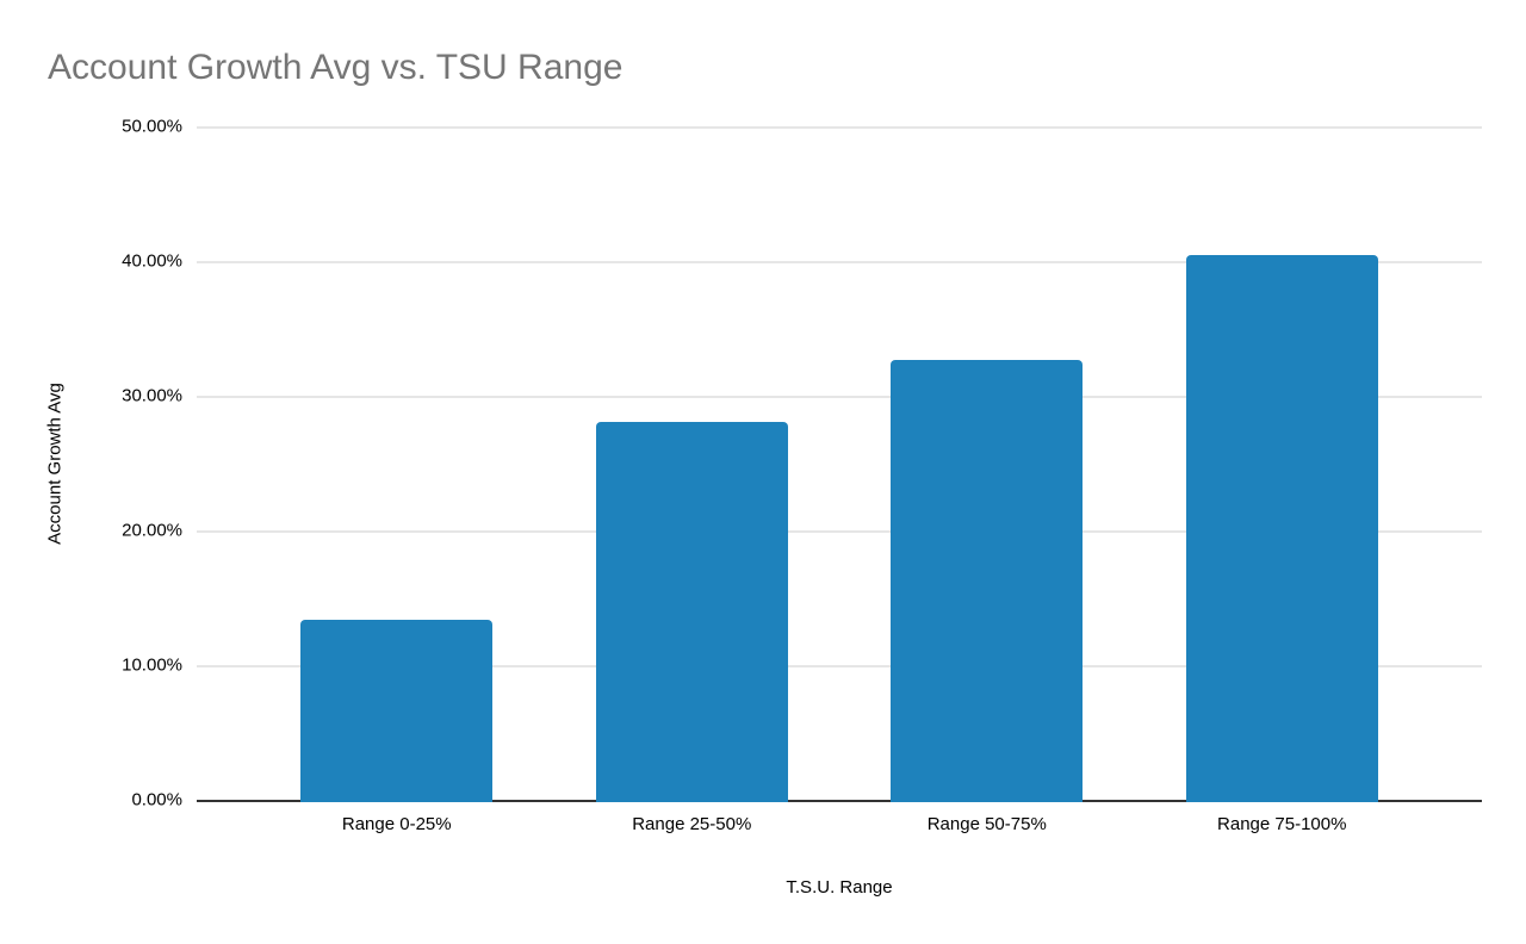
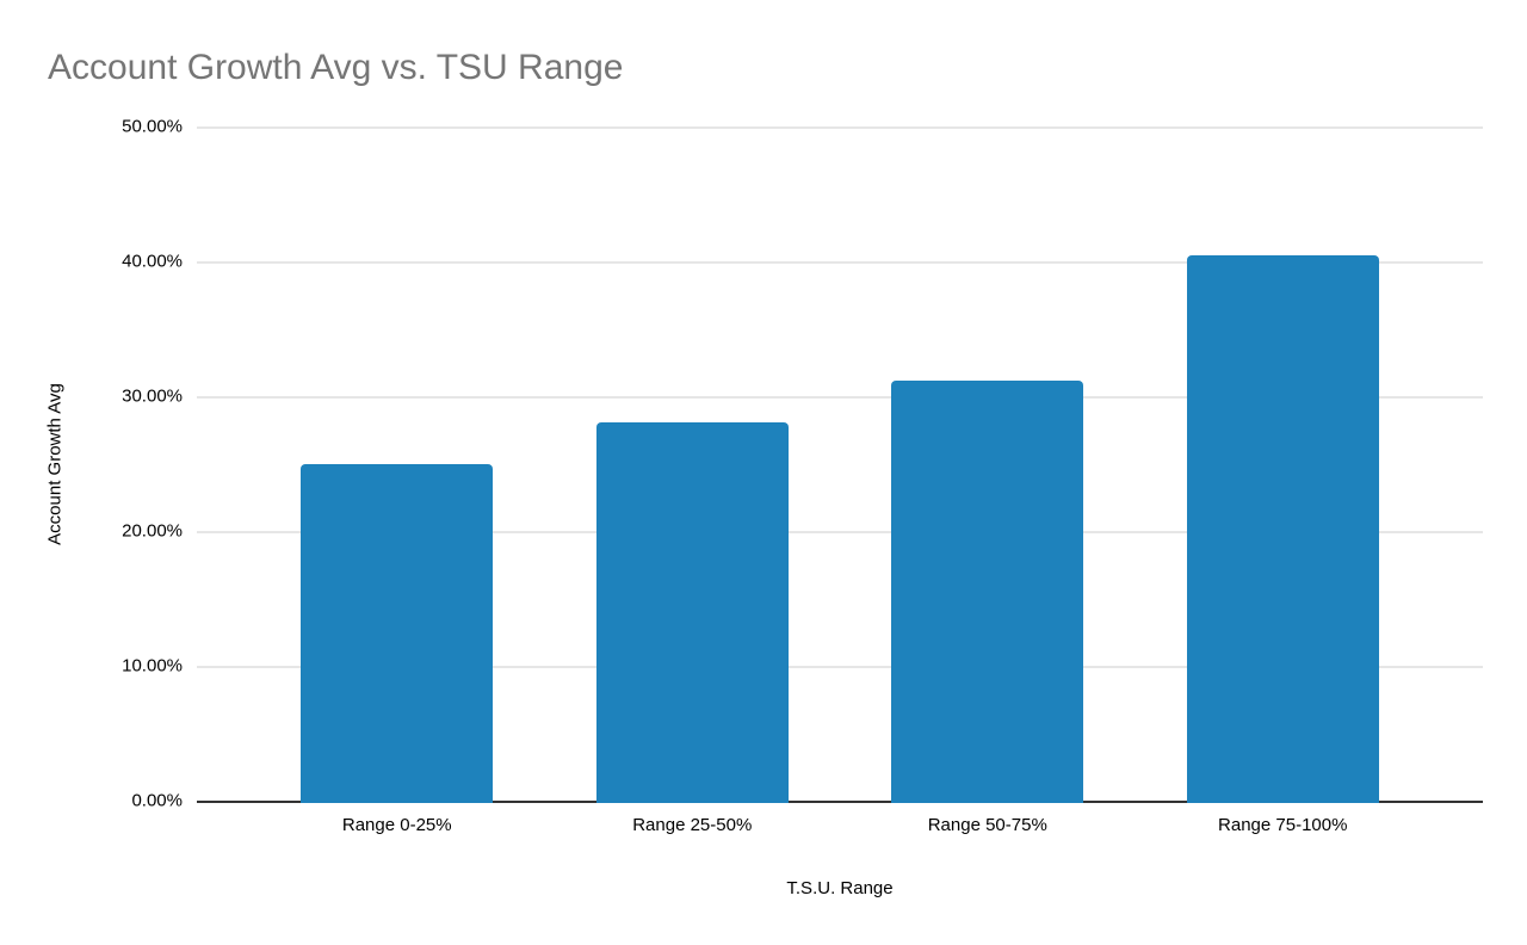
Range 0-25%: 13.5% -> 25.1%
Range 50-75%: 32.8% -> 31.3%
